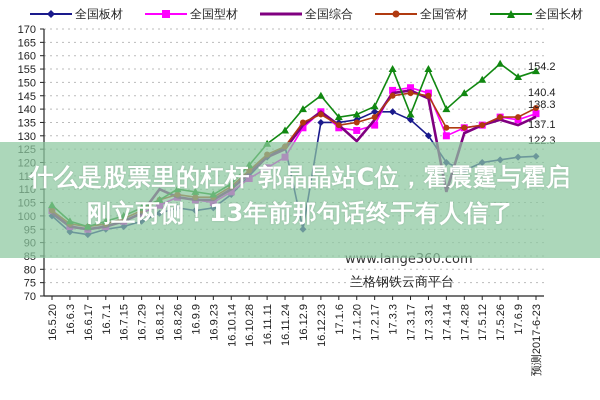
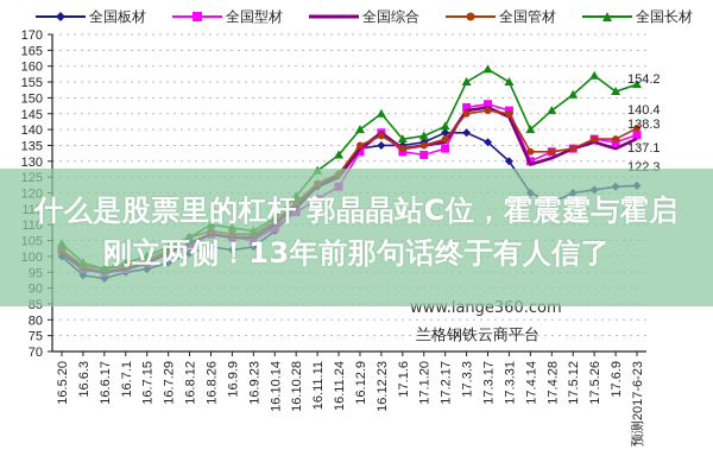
全国综合/16.8.12: 110 -> 104
全国板材/16.12.9: 95 -> 134
全国综合/17.1.20: 128 -> 135
全国长材/17.3.17: 138 -> 159
全国综合/17.4.14: 109 -> 129
